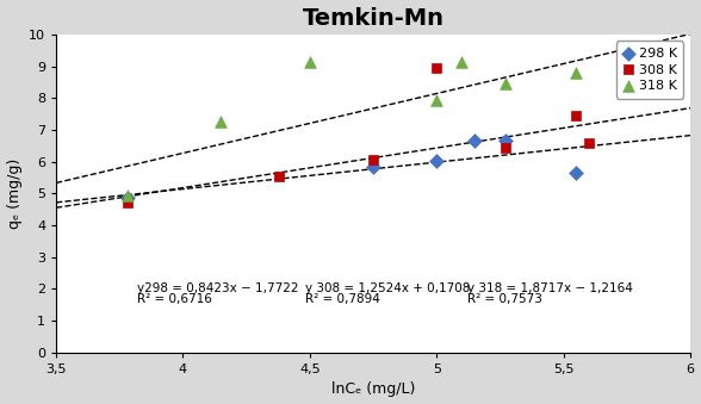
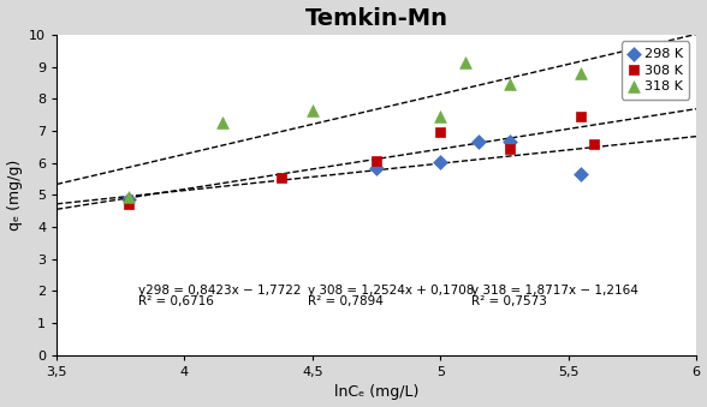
318 K/4,5: 9.15 -> 7.65
308 K/5: 8.95 -> 6.95
318 K/5: 7.95 -> 7.45
